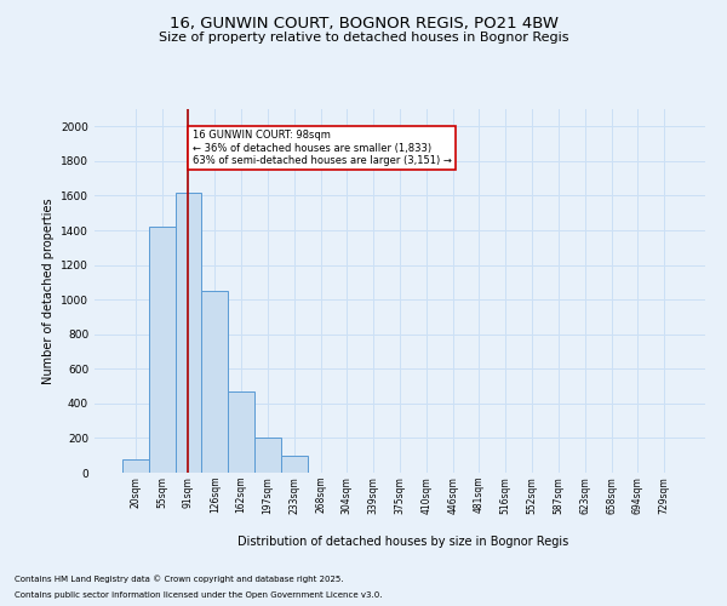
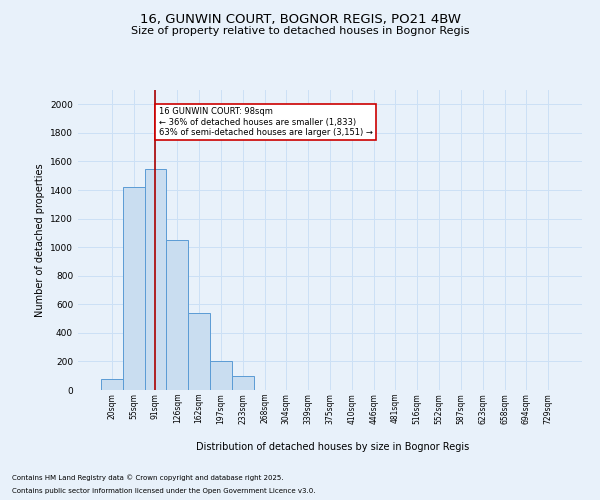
91sqm: 1620 -> 1550
162sqm: 470 -> 540
